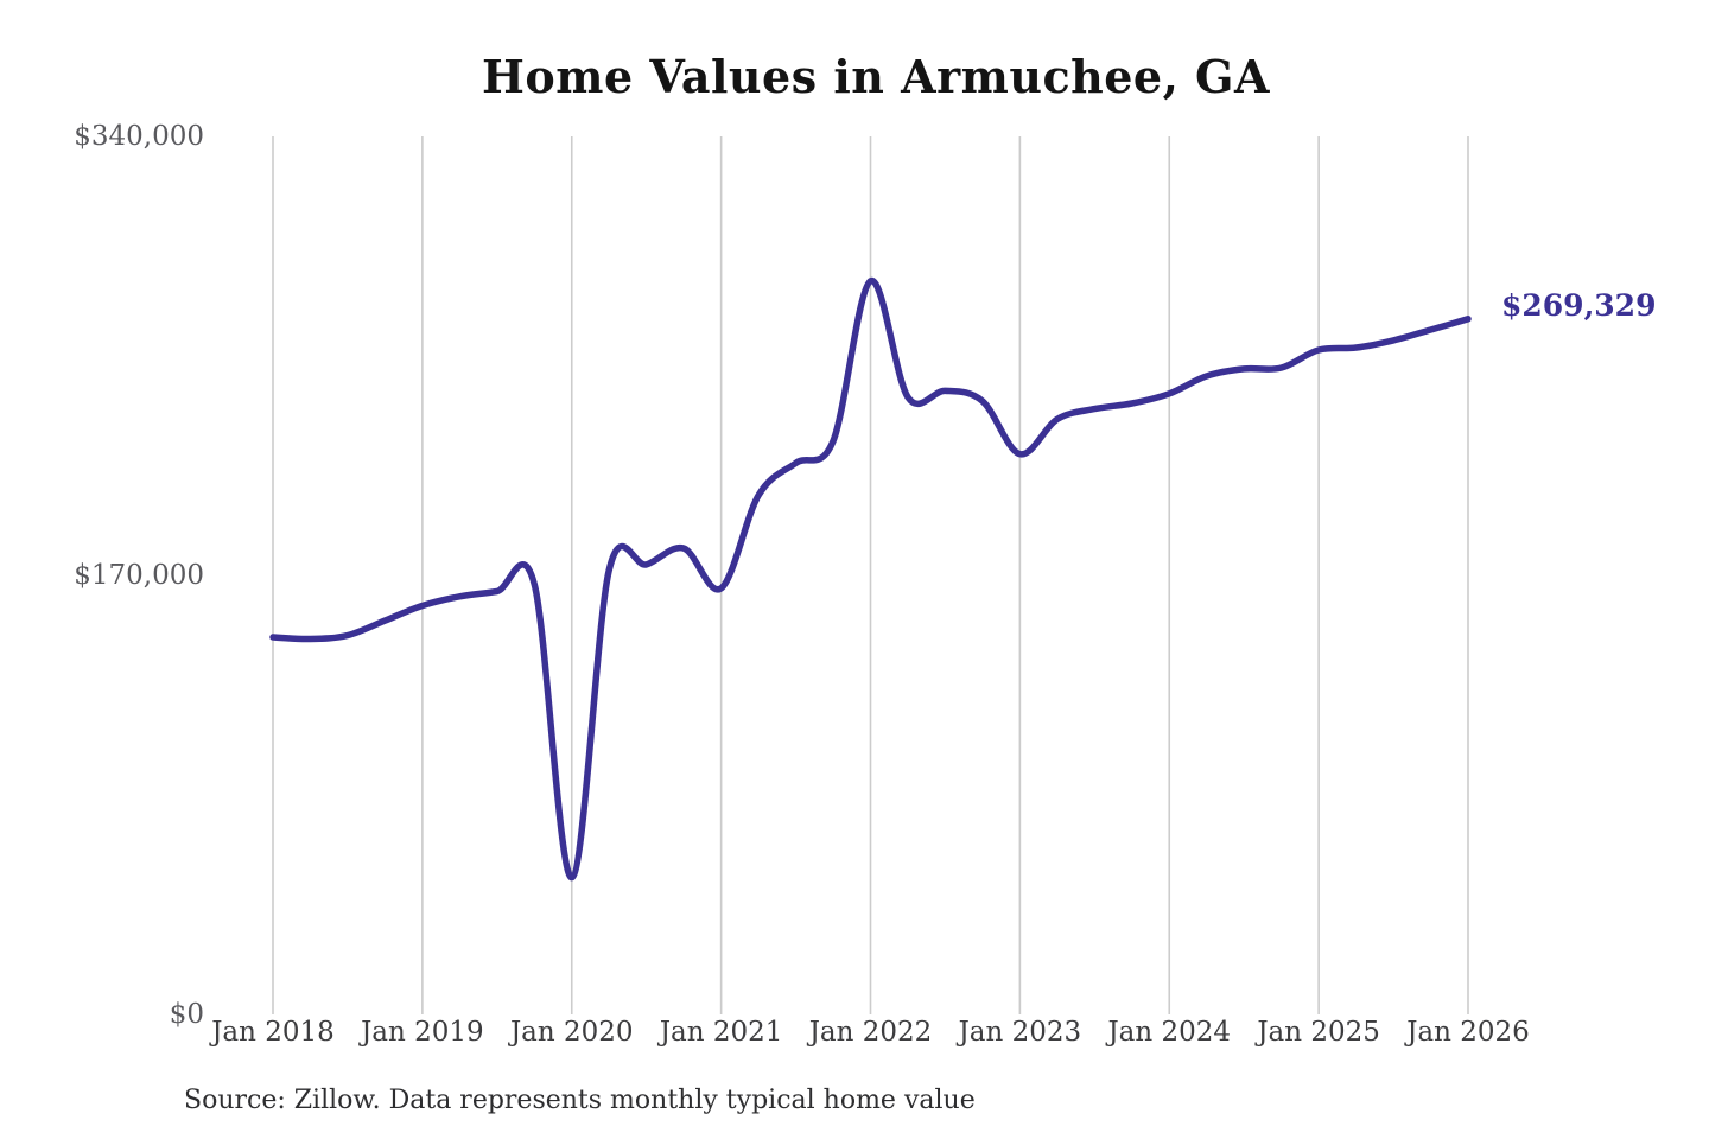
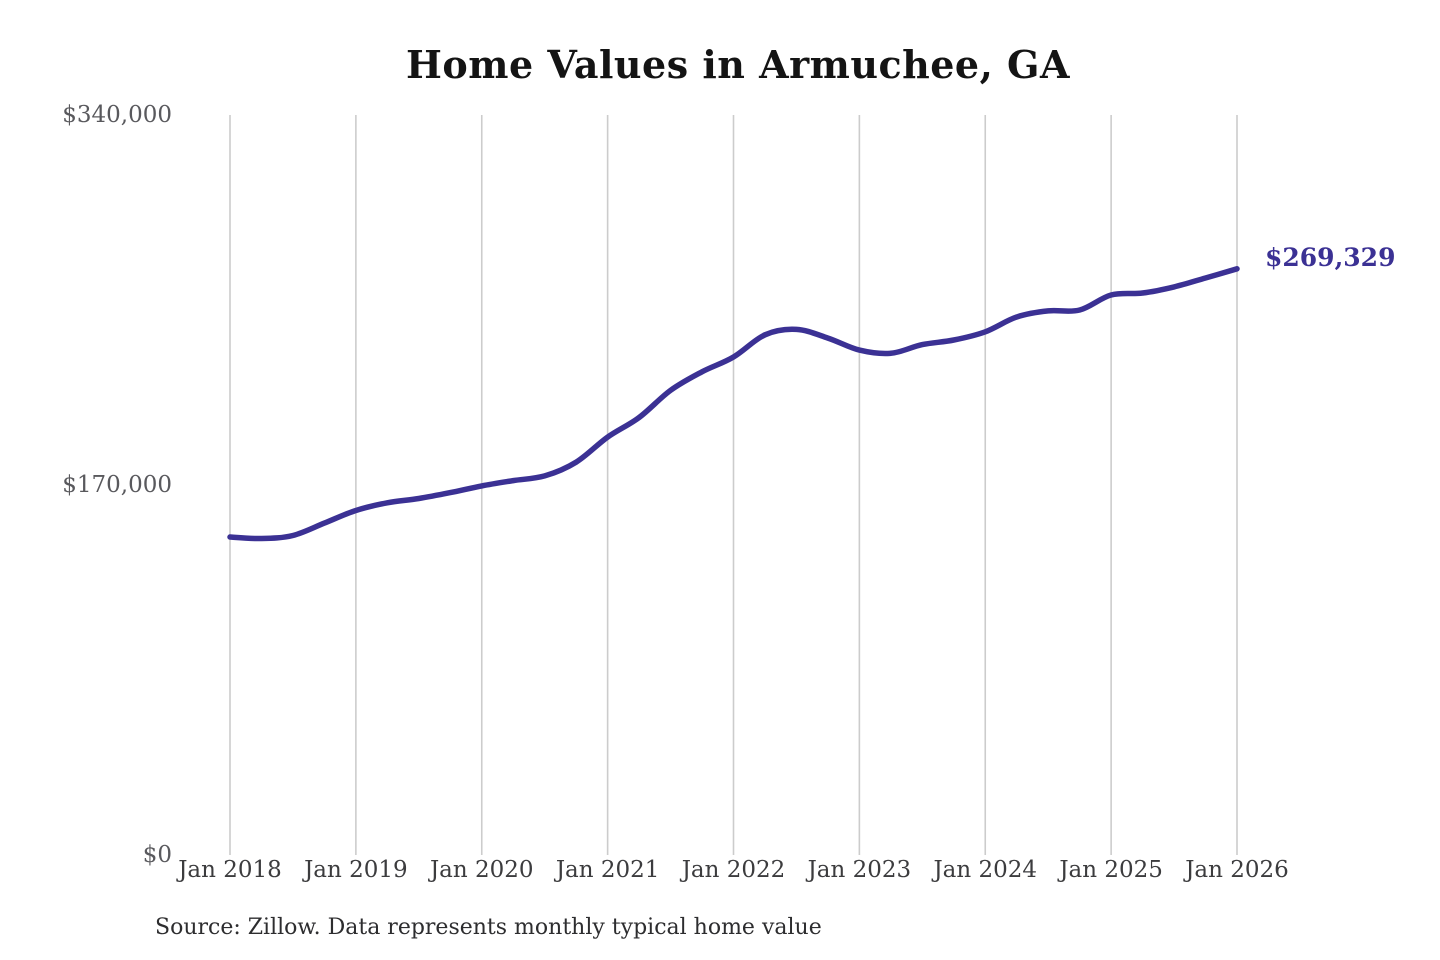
Jan 2020: $53000 -> $170000
Jan 2021: $165000 -> $192000
Jan 2022: $284000 -> $229000
Jan 2023: $217000 -> $232000
